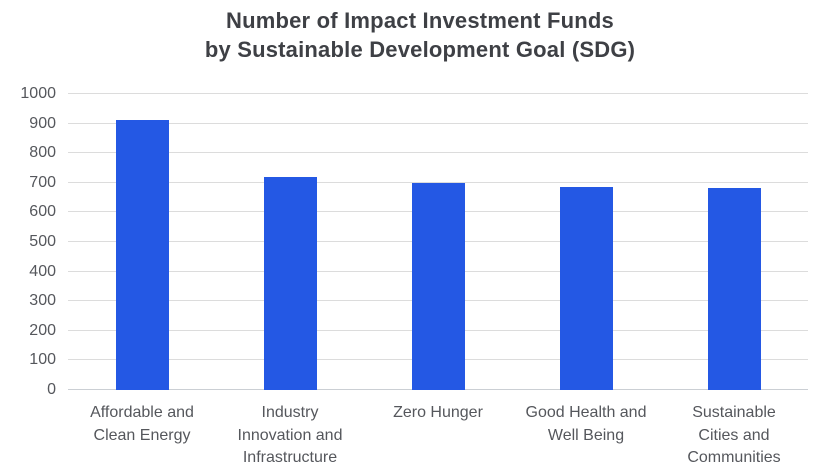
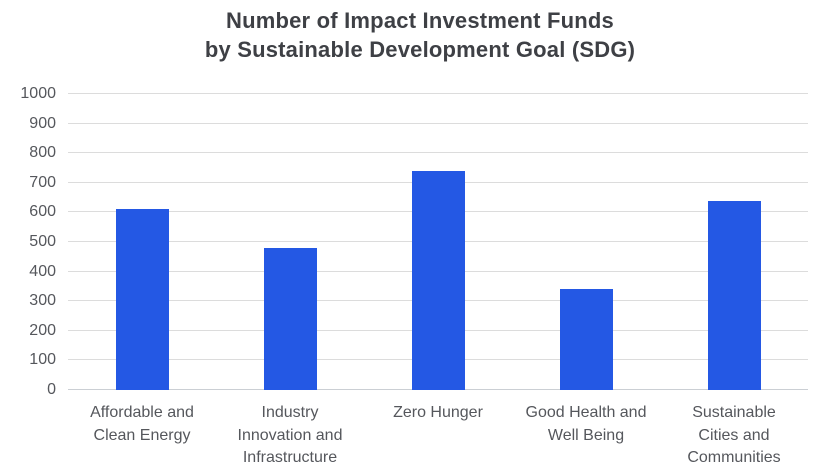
Affordable and Clean Energy: 910 -> 610
Industry Innovation and Infrastructure: 720 -> 480
Zero Hunger: 700 -> 740
Good Health and Well Being: 690 -> 340
Sustainable Cities and Communities: 680 -> 640
